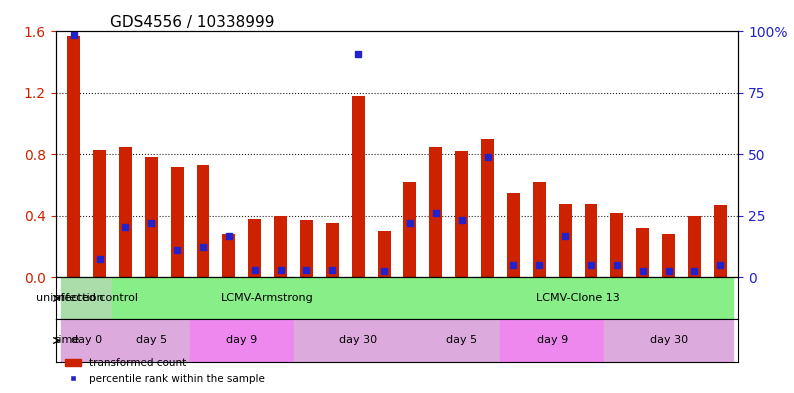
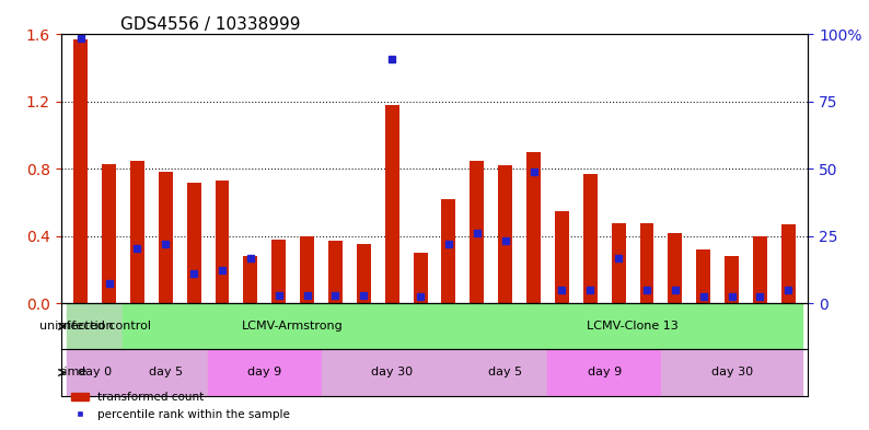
GSM1083170: 0.62 -> 0.77
